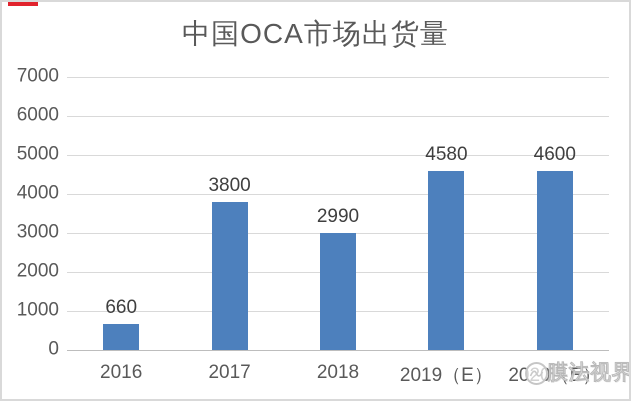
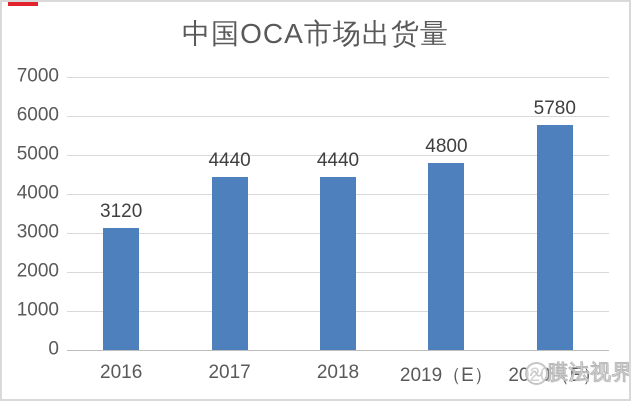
2016: 660 -> 3120
2017: 3800 -> 4440
2018: 2990 -> 4440
2019（E）: 4580 -> 4800
2020（E）: 4600 -> 5780
